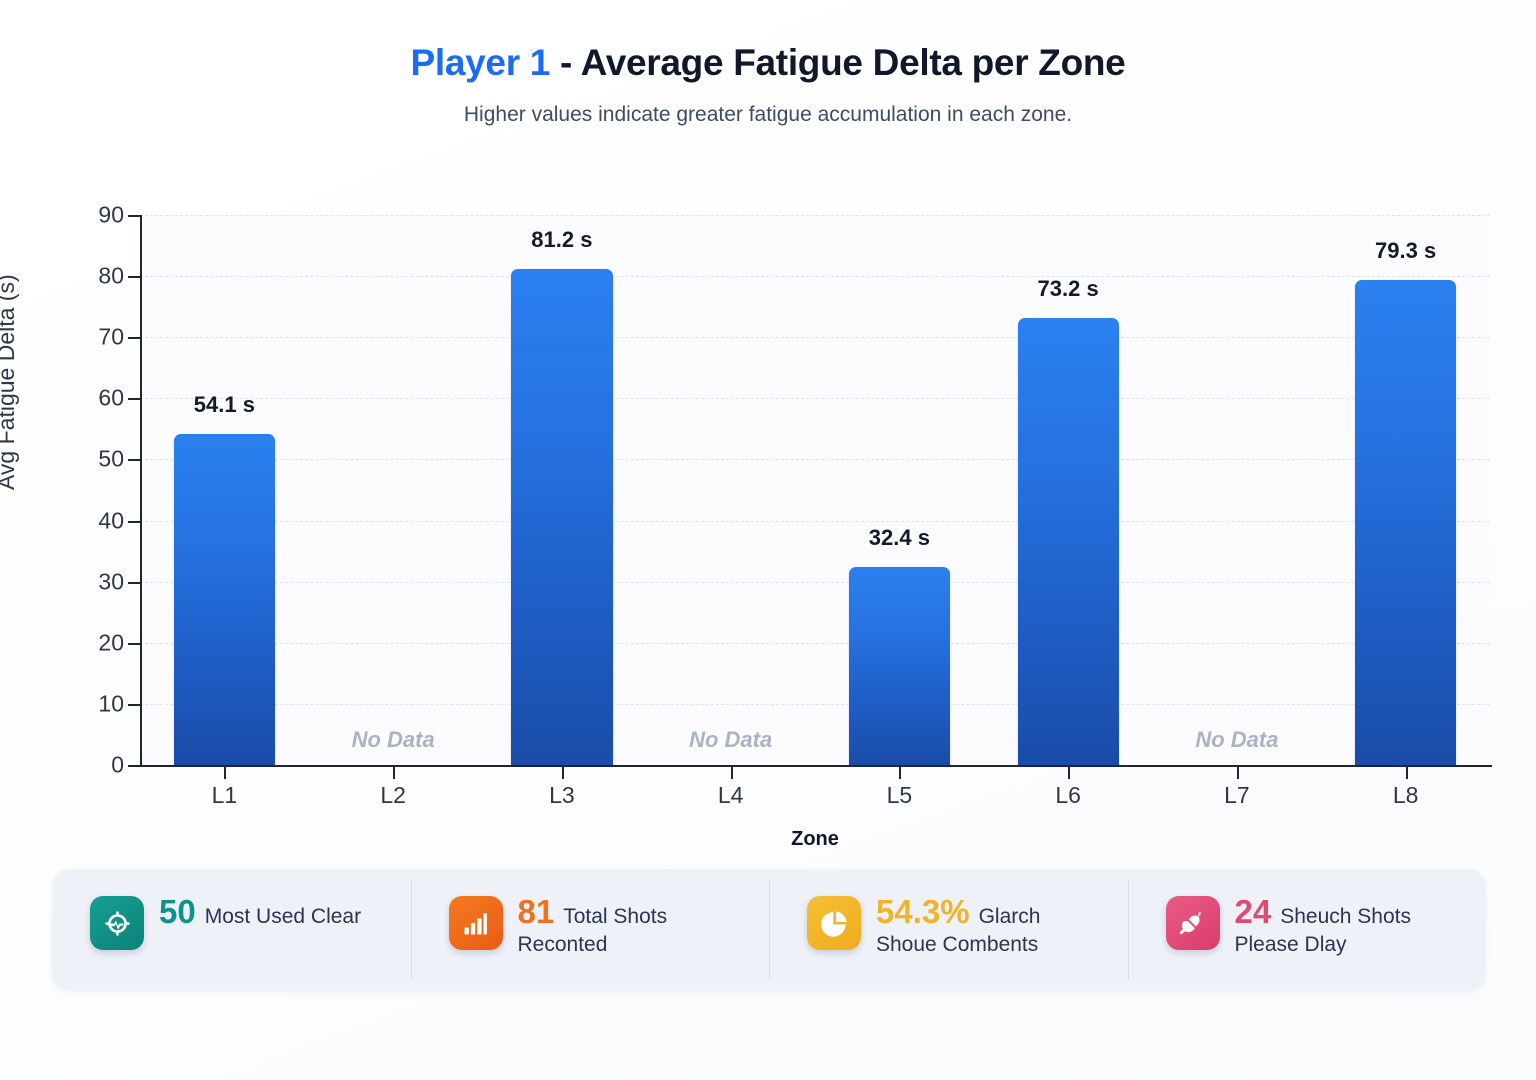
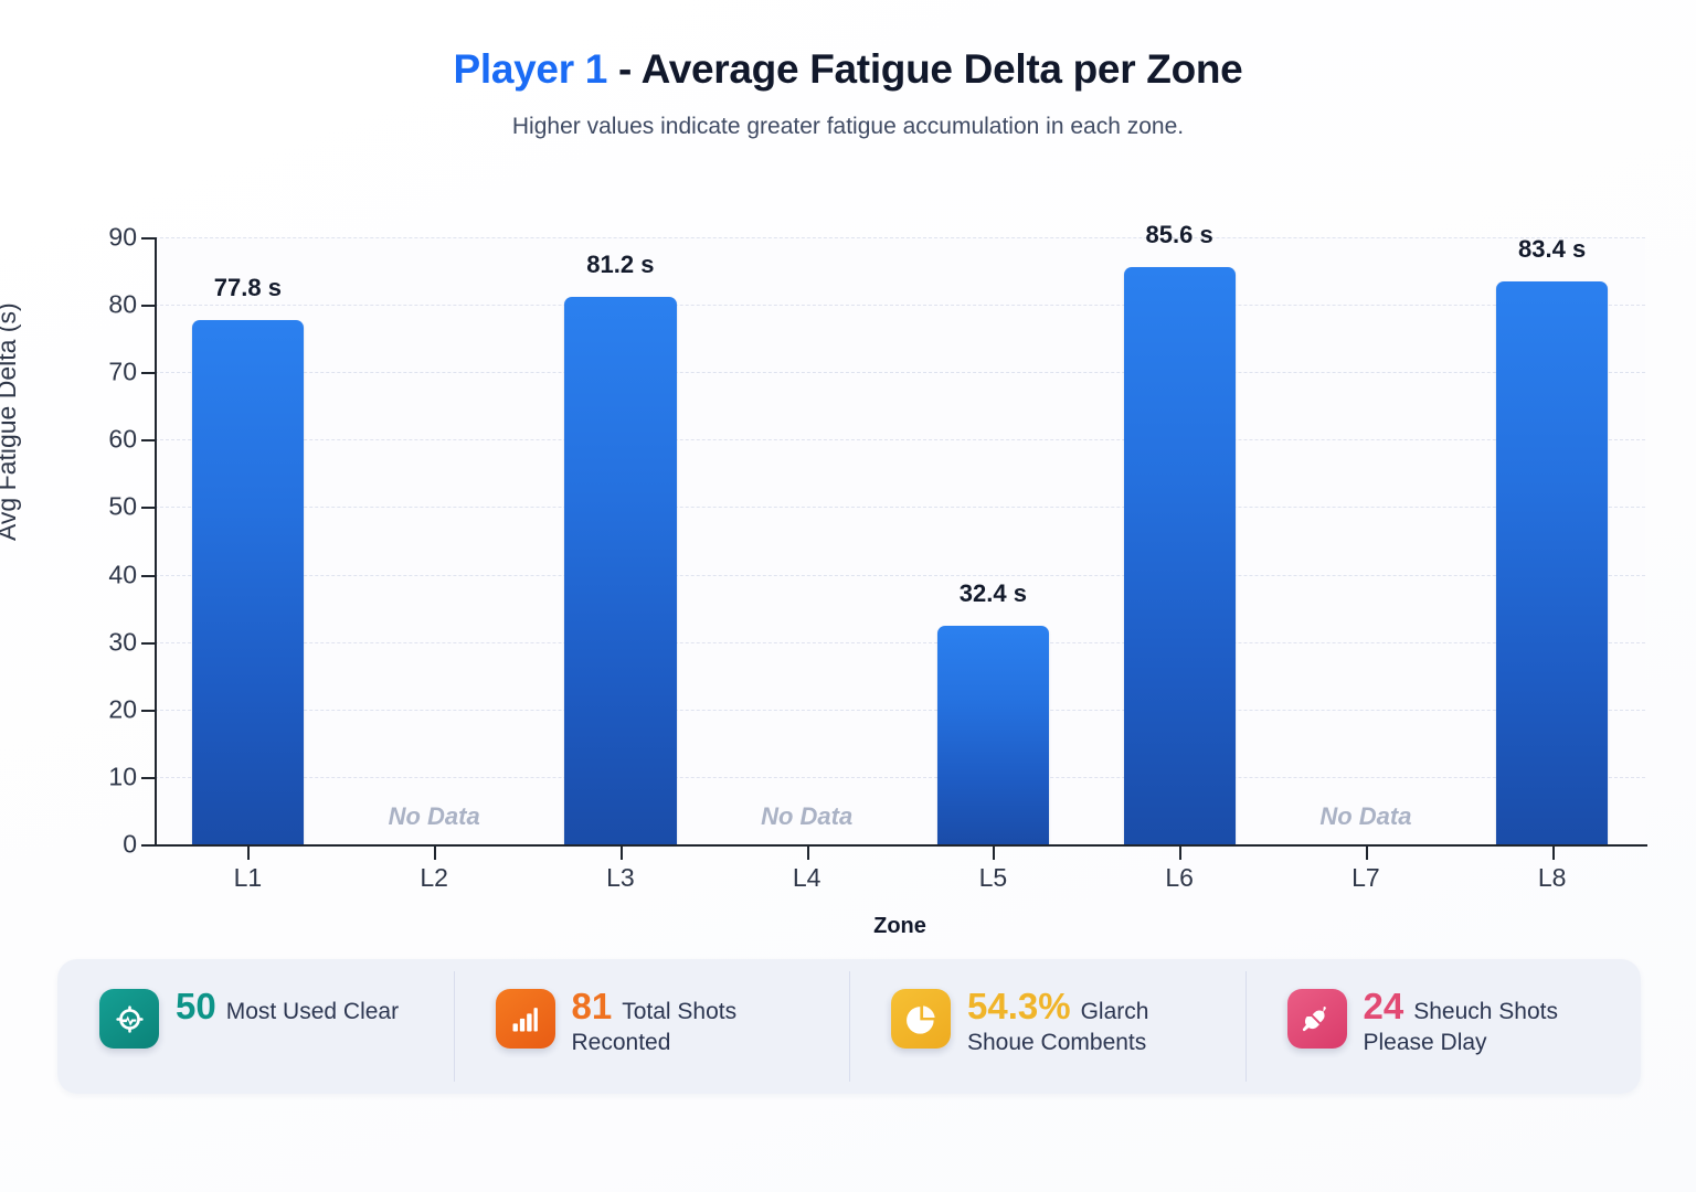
L1: 54.1 -> 77.8
L6: 73.2 -> 85.6
L8: 79.3 -> 83.4
